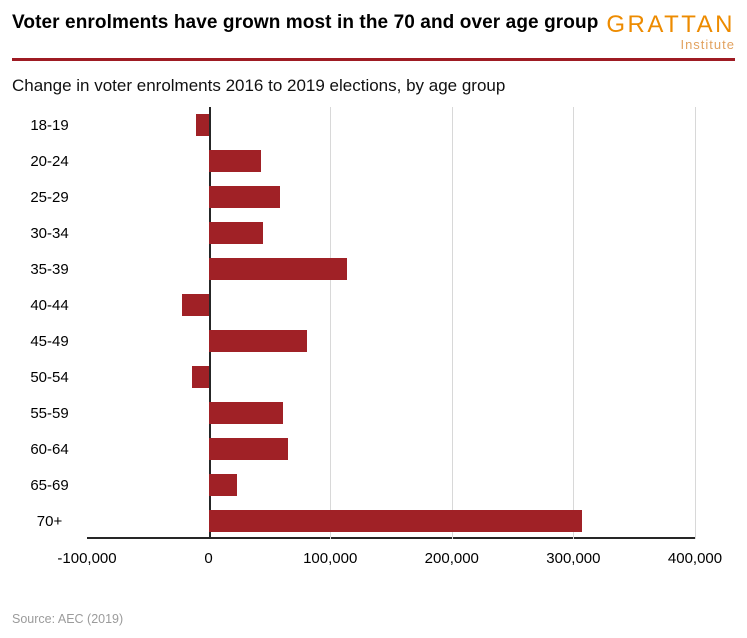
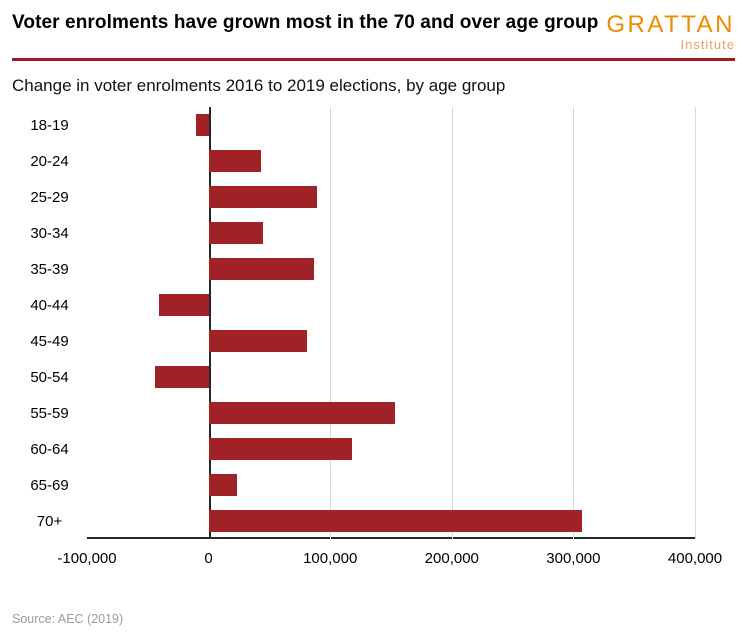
25-29: 59000 -> 89000
35-39: 114000 -> 87000
40-44: -22000 -> -41000
50-54: -14000 -> -44000
55-59: 61000 -> 153000
60-64: 65000 -> 118000
